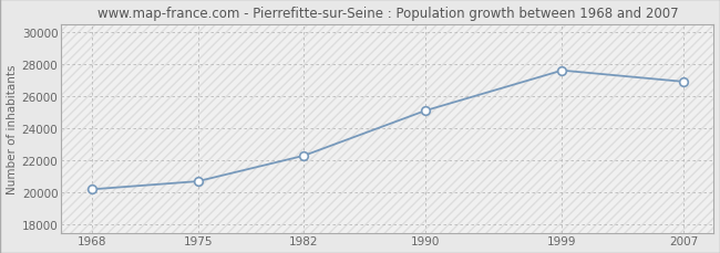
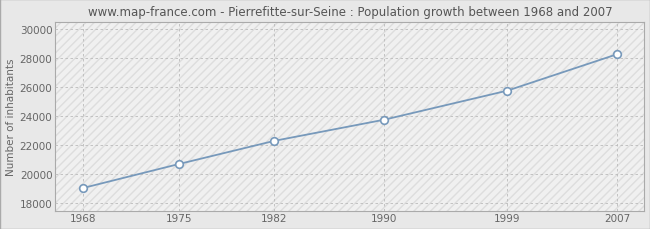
1968: 20200 -> 19000
1990: 25100 -> 23800
1999: 27600 -> 25800
2007: 26900 -> 28200
